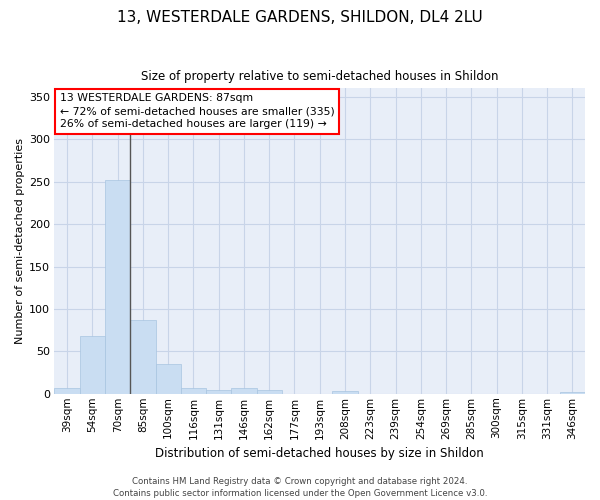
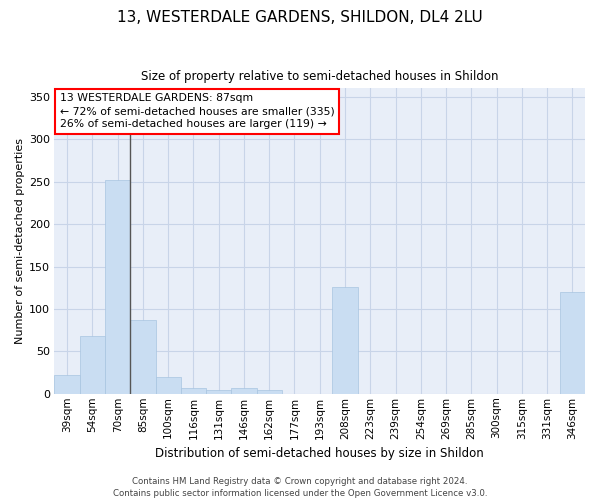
39sqm: 7 -> 22
100sqm: 35 -> 20
208sqm: 3 -> 126
346sqm: 2 -> 120
